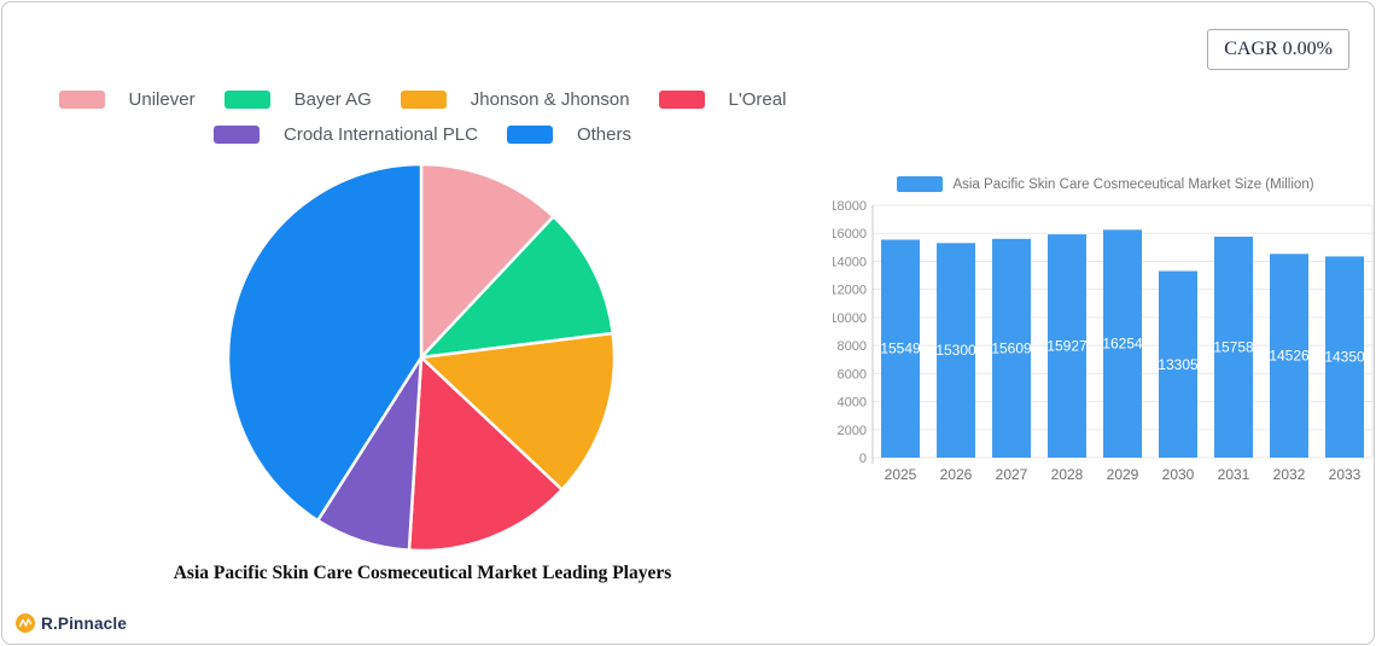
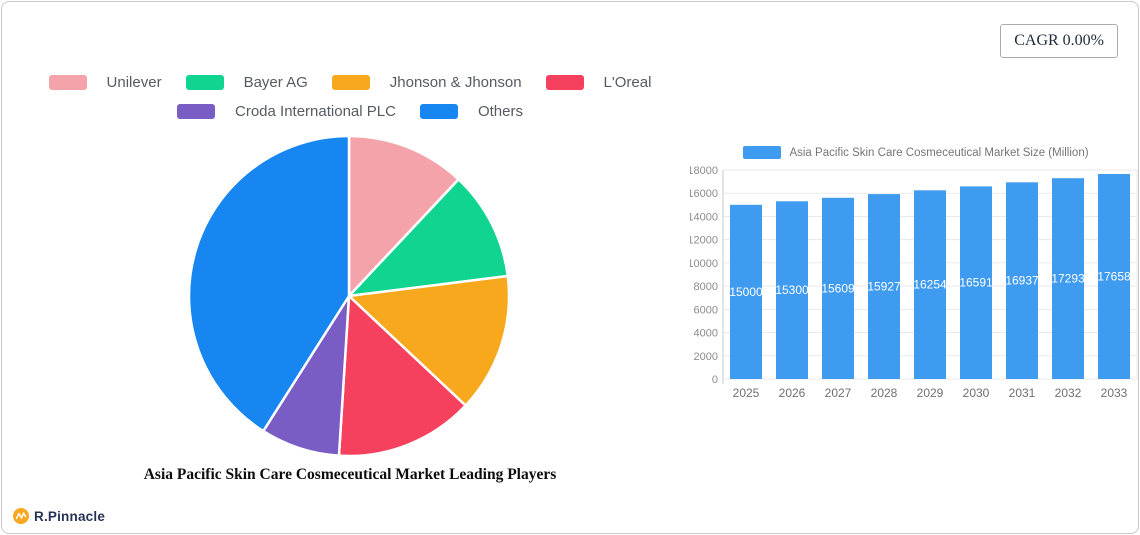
Asia Pacific Skin Care Cosmeceutical Market Size (Million)/2025: 15549 -> 15000
Asia Pacific Skin Care Cosmeceutical Market Size (Million)/2030: 13305 -> 16591
Asia Pacific Skin Care Cosmeceutical Market Size (Million)/2031: 15758 -> 16937
Asia Pacific Skin Care Cosmeceutical Market Size (Million)/2032: 14526 -> 17293
Asia Pacific Skin Care Cosmeceutical Market Size (Million)/2033: 14350 -> 17658
